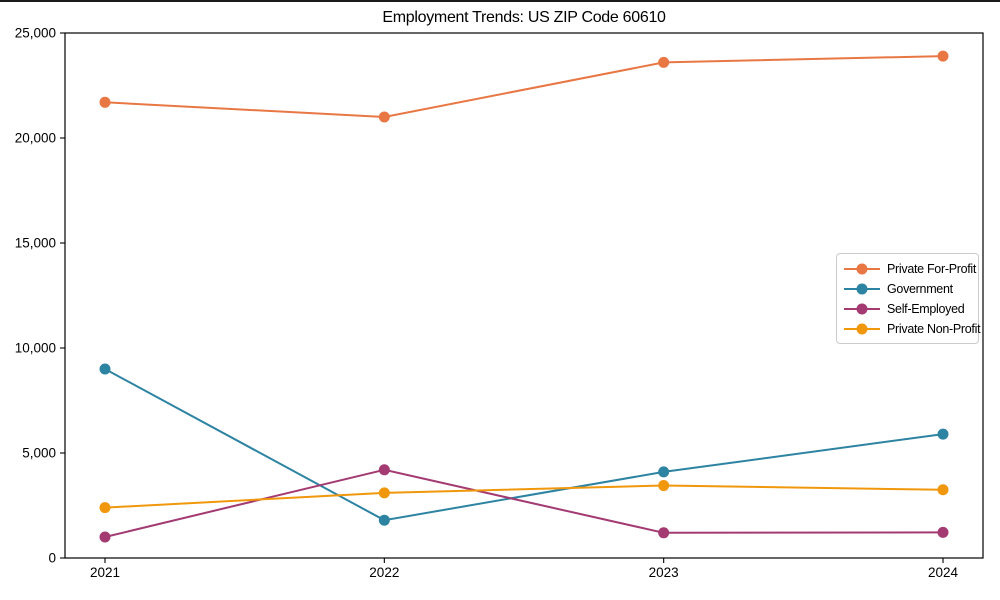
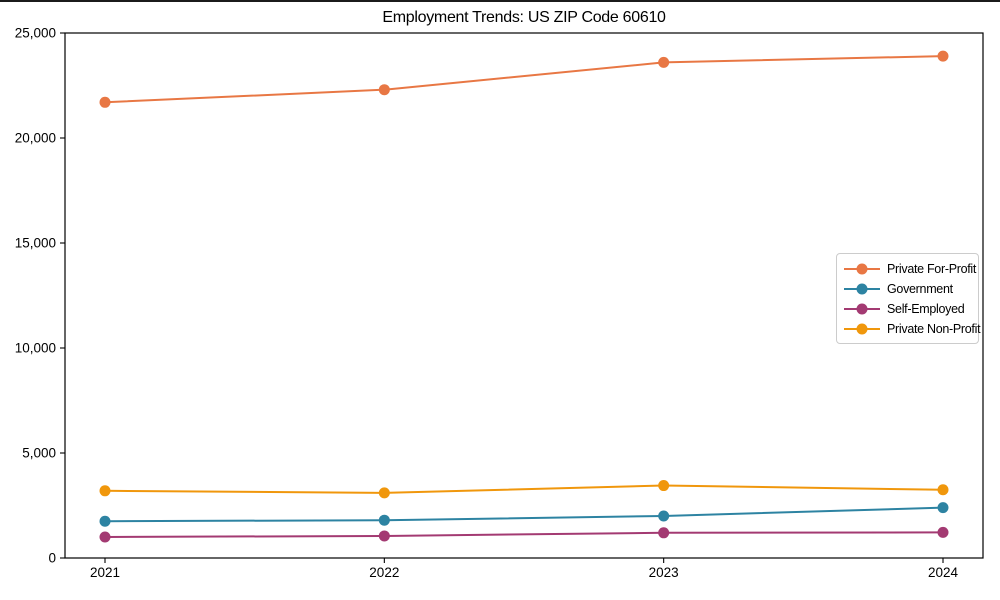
Government/2021: 9000 -> 1800
Private Non-Profit/2021: 2400 -> 3200
Private For-Profit/2022: 21000 -> 22300
Self-Employed/2022: 4200 -> 1000
Government/2023: 4100 -> 2000
Government/2024: 5900 -> 2400
